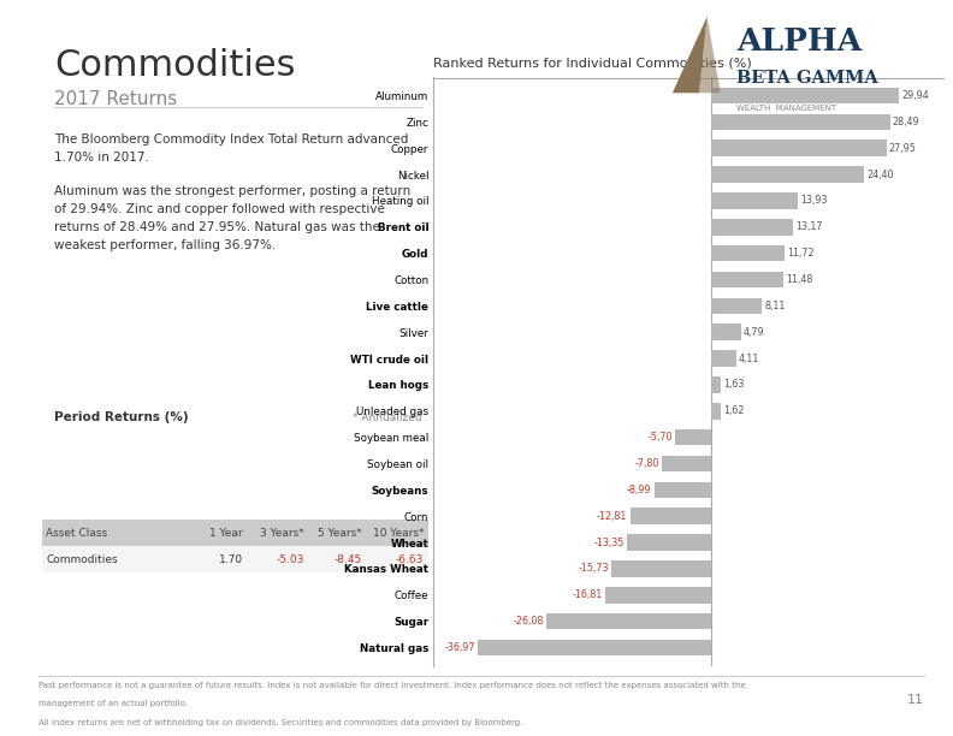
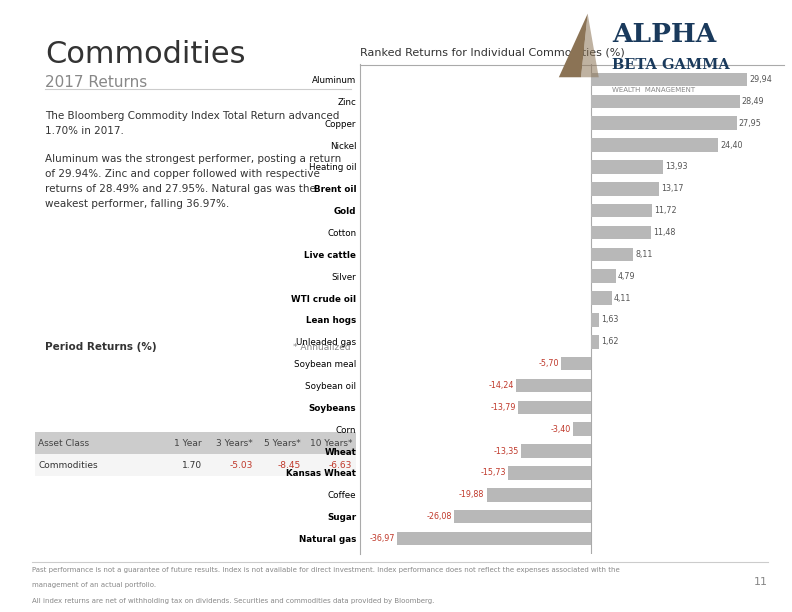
Soybean oil: -7,80 -> -14,24
Soybeans: -8,99 -> -13,79
Corn: -12,81 -> -3,40
Coffee: -16,81 -> -19,88
